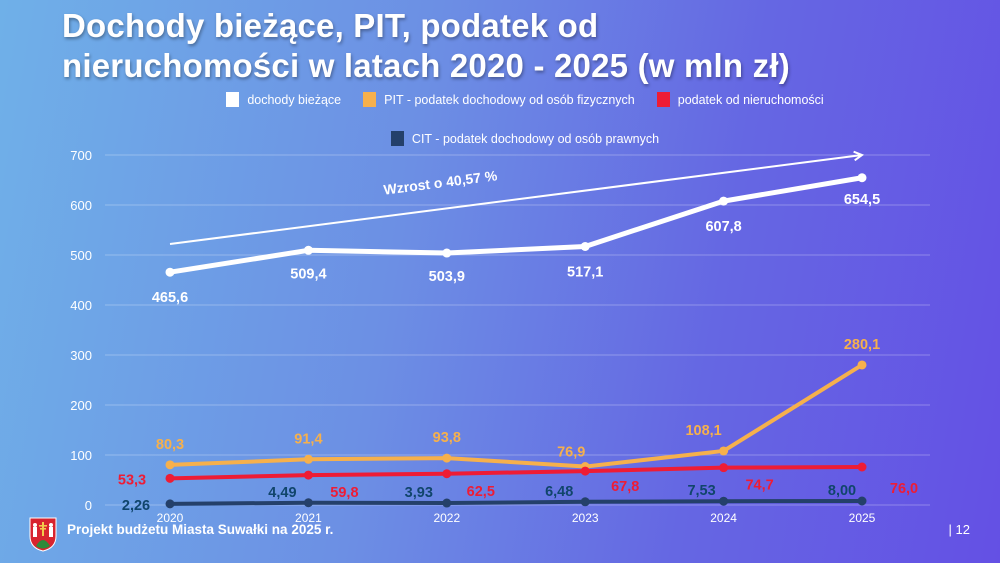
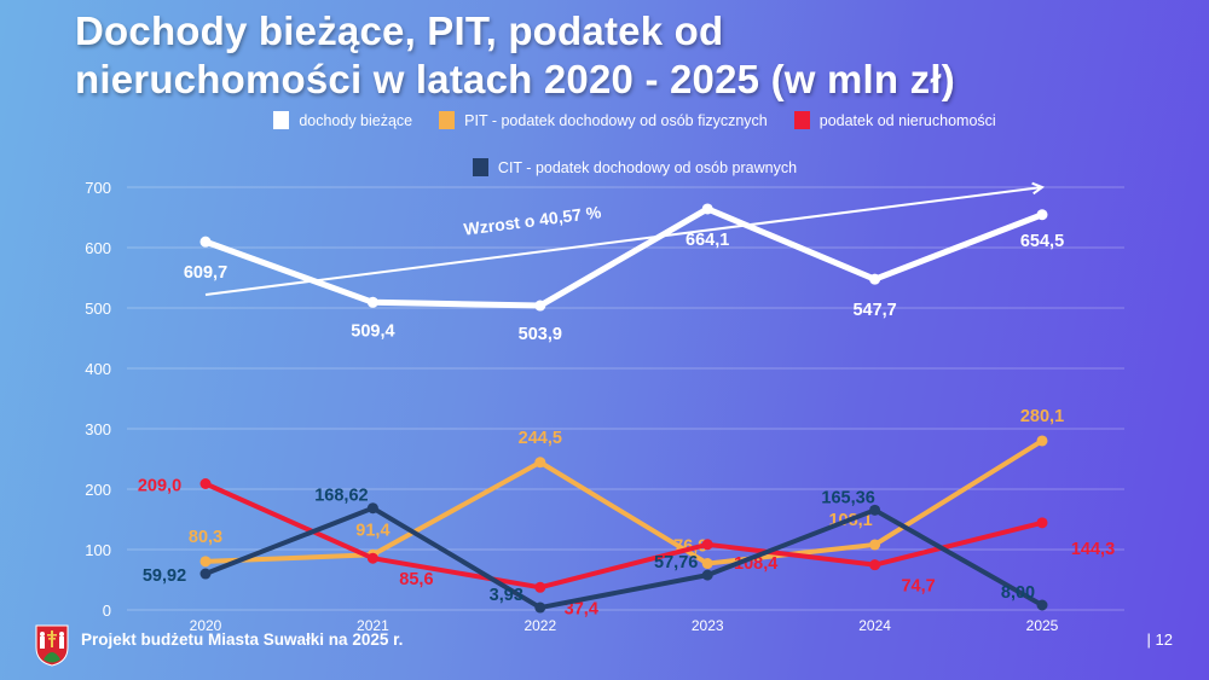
dochody bieżące/2020: 465,6 -> 609,7
podatek od nieruchomości/2020: 53,3 -> 209,0
CIT - podatek dochodowy od osób prawnych/2020: 2,26 -> 59,92
podatek od nieruchomości/2021: 59,8 -> 85,6
CIT - podatek dochodowy od osób prawnych/2021: 4,49 -> 168,62
PIT - podatek dochodowy od osób fizycznych/2022: 93,8 -> 244,5
podatek od nieruchomości/2022: 62,5 -> 37,4
dochody bieżące/2023: 517,1 -> 664,1
podatek od nieruchomości/2023: 67,8 -> 108,4
CIT - podatek dochodowy od osób prawnych/2023: 6,48 -> 57,76
dochody bieżące/2024: 607,8 -> 547,7
CIT - podatek dochodowy od osób prawnych/2024: 7,53 -> 165,36
podatek od nieruchomości/2025: 76,0 -> 144,3
